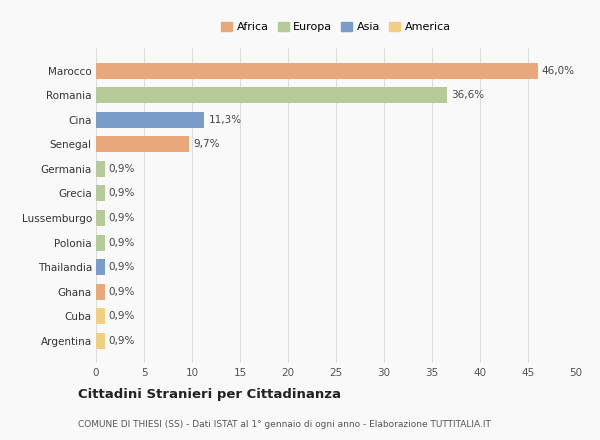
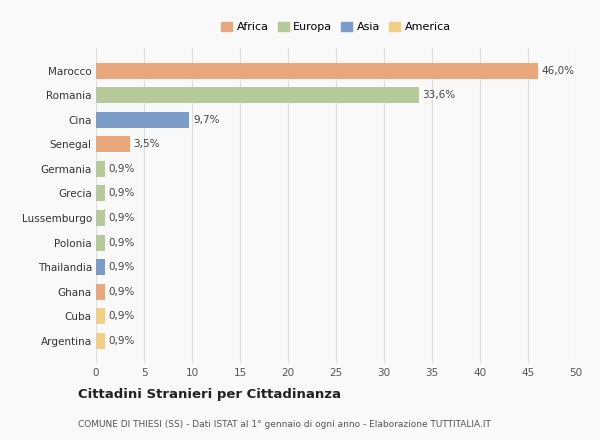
Romania: 36,6% -> 33,6%
Cina: 11,3% -> 9,7%
Senegal: 9,7% -> 3,5%
